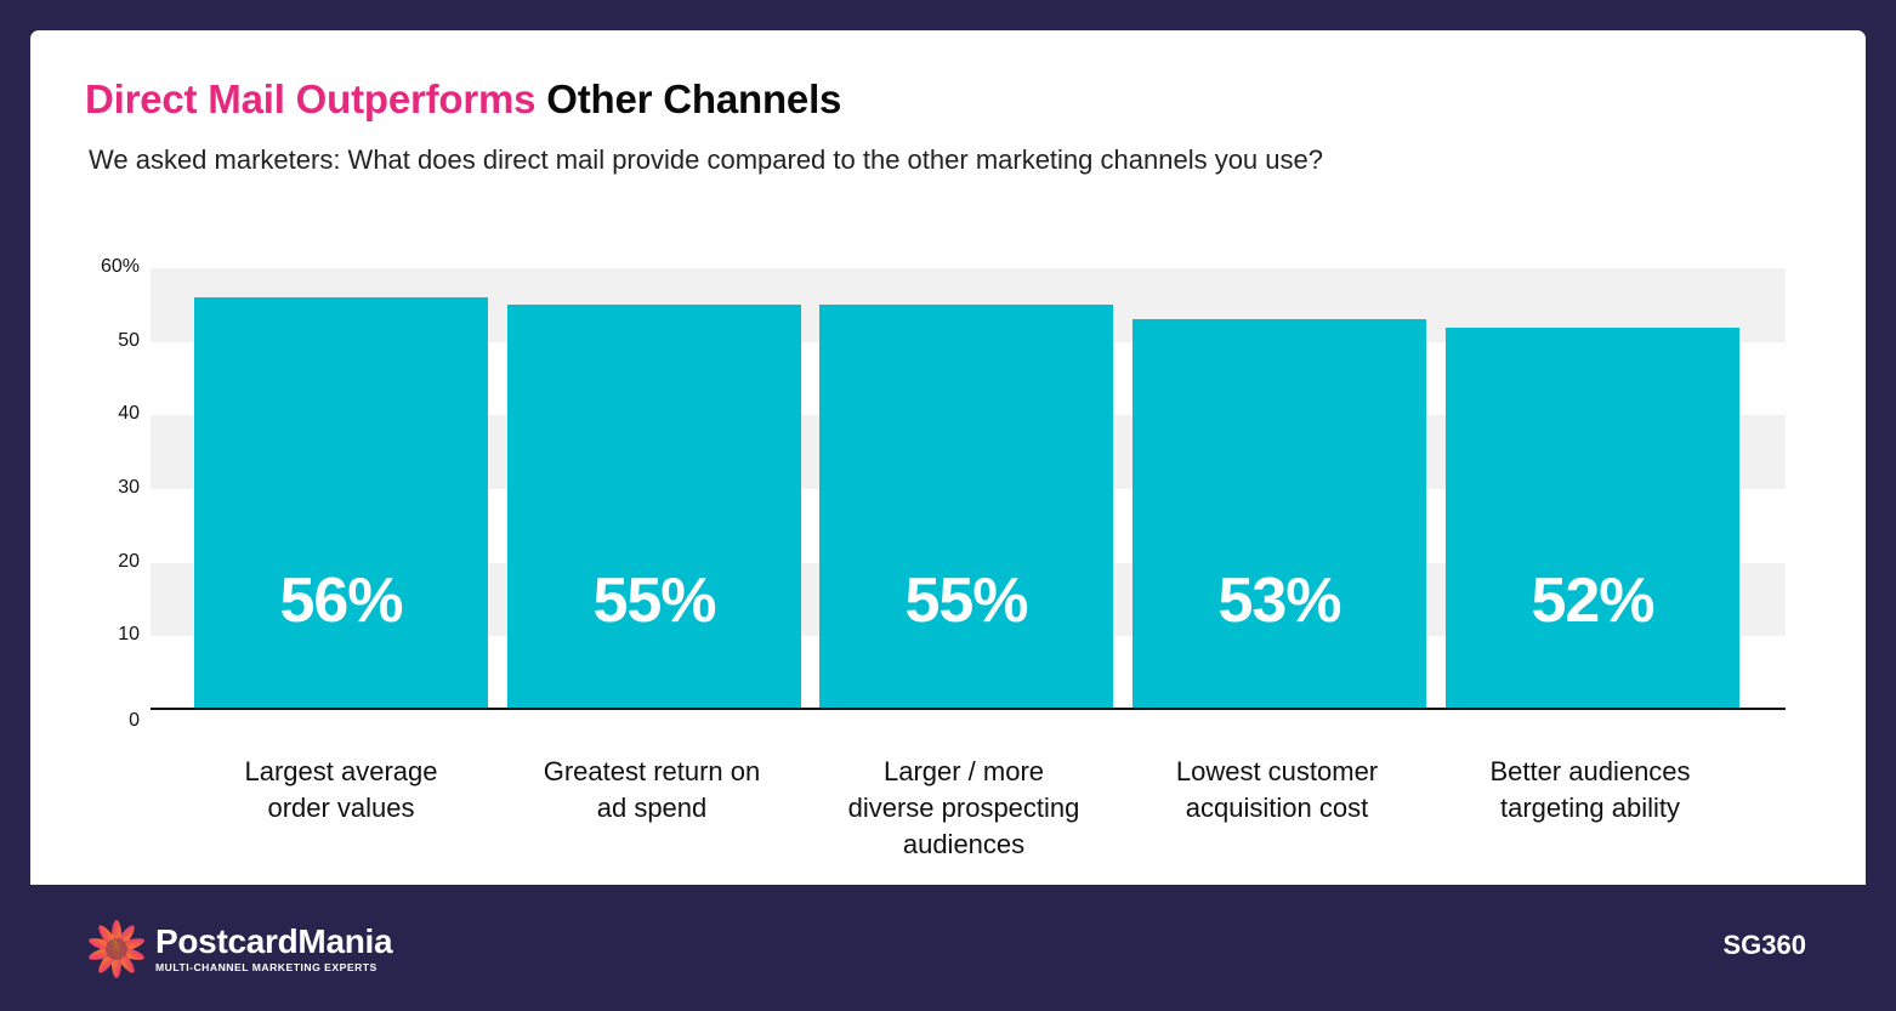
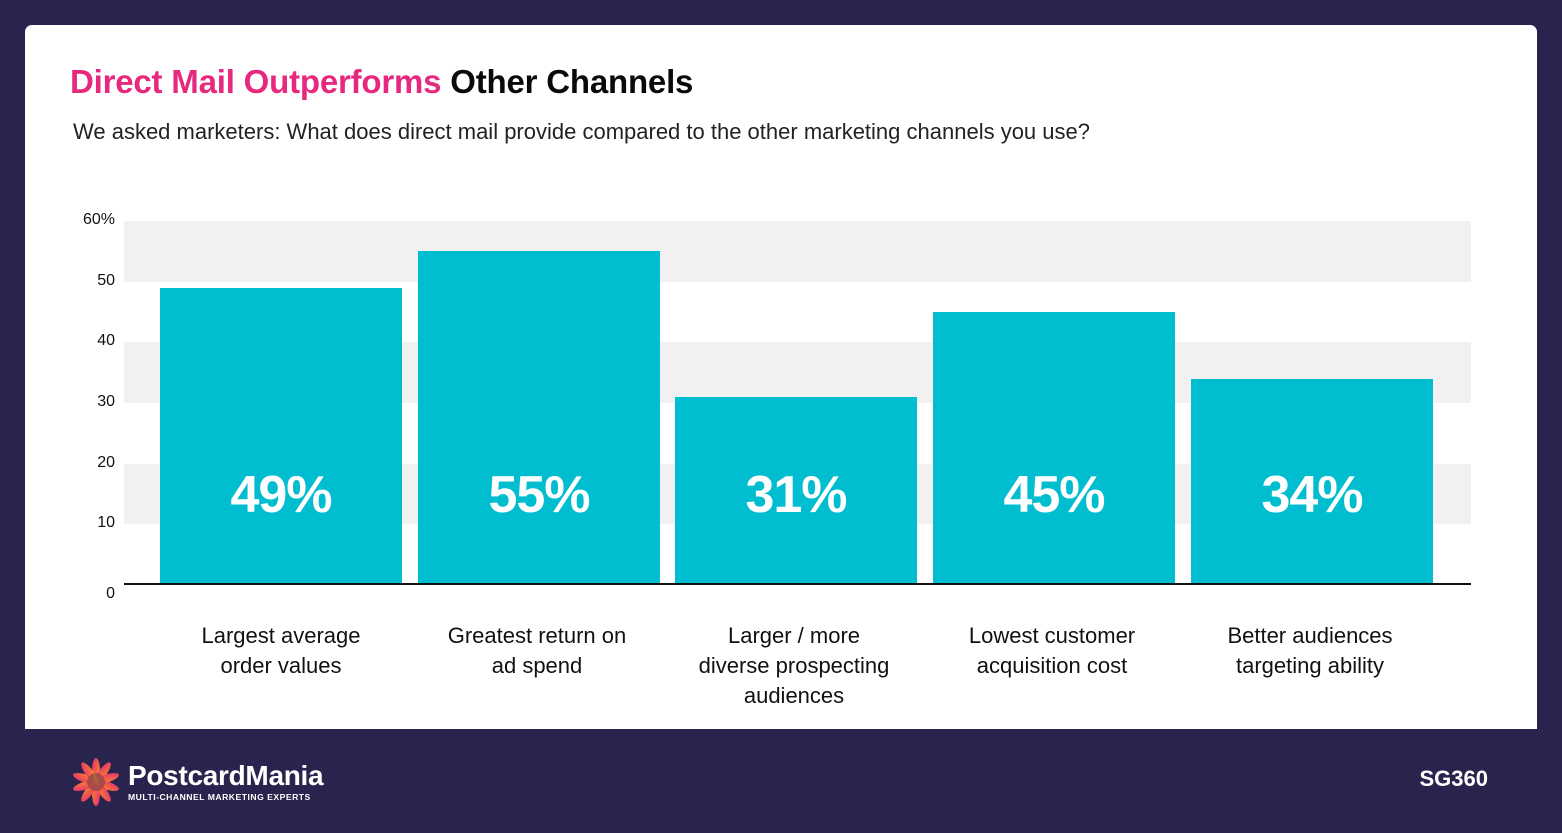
Largest average order values: 56% -> 49%
Larger / more diverse prospecting audiences: 55% -> 31%
Lowest customer acquisition cost: 53% -> 45%
Better audiences targeting ability: 52% -> 34%
